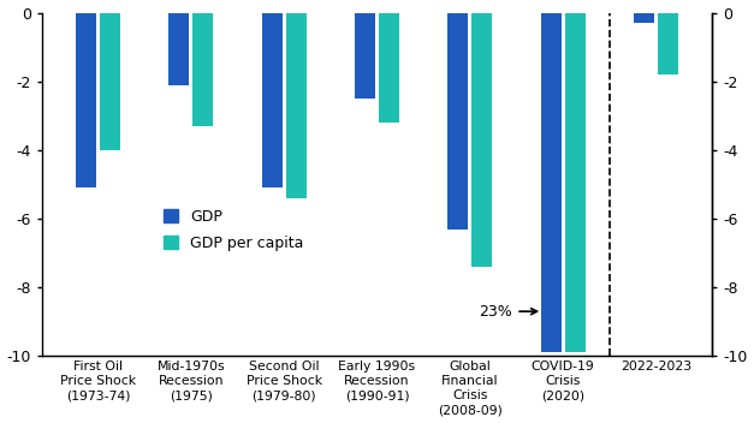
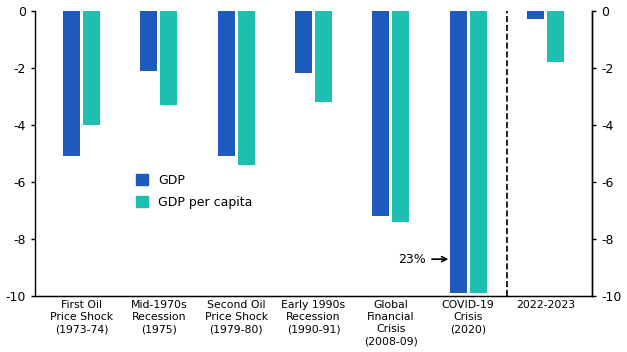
GDP/Early 1990s Recession (1990-91): -2.5 -> -2.2
GDP/Global Financial Crisis (2008-09): -6.3 -> -7.2
